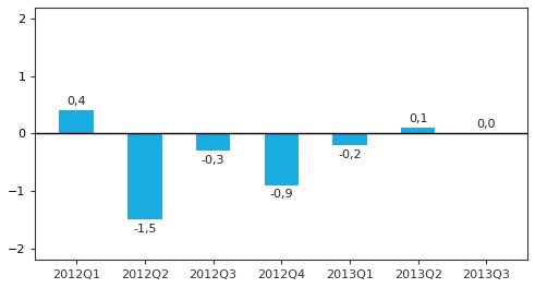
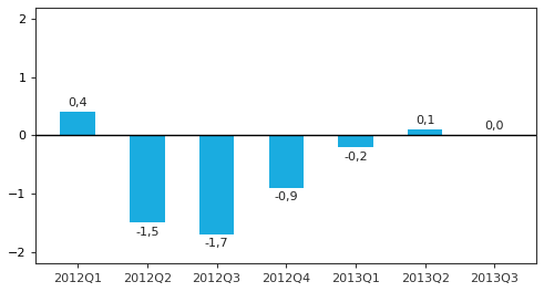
2012Q3: -0,3 -> -1,7
